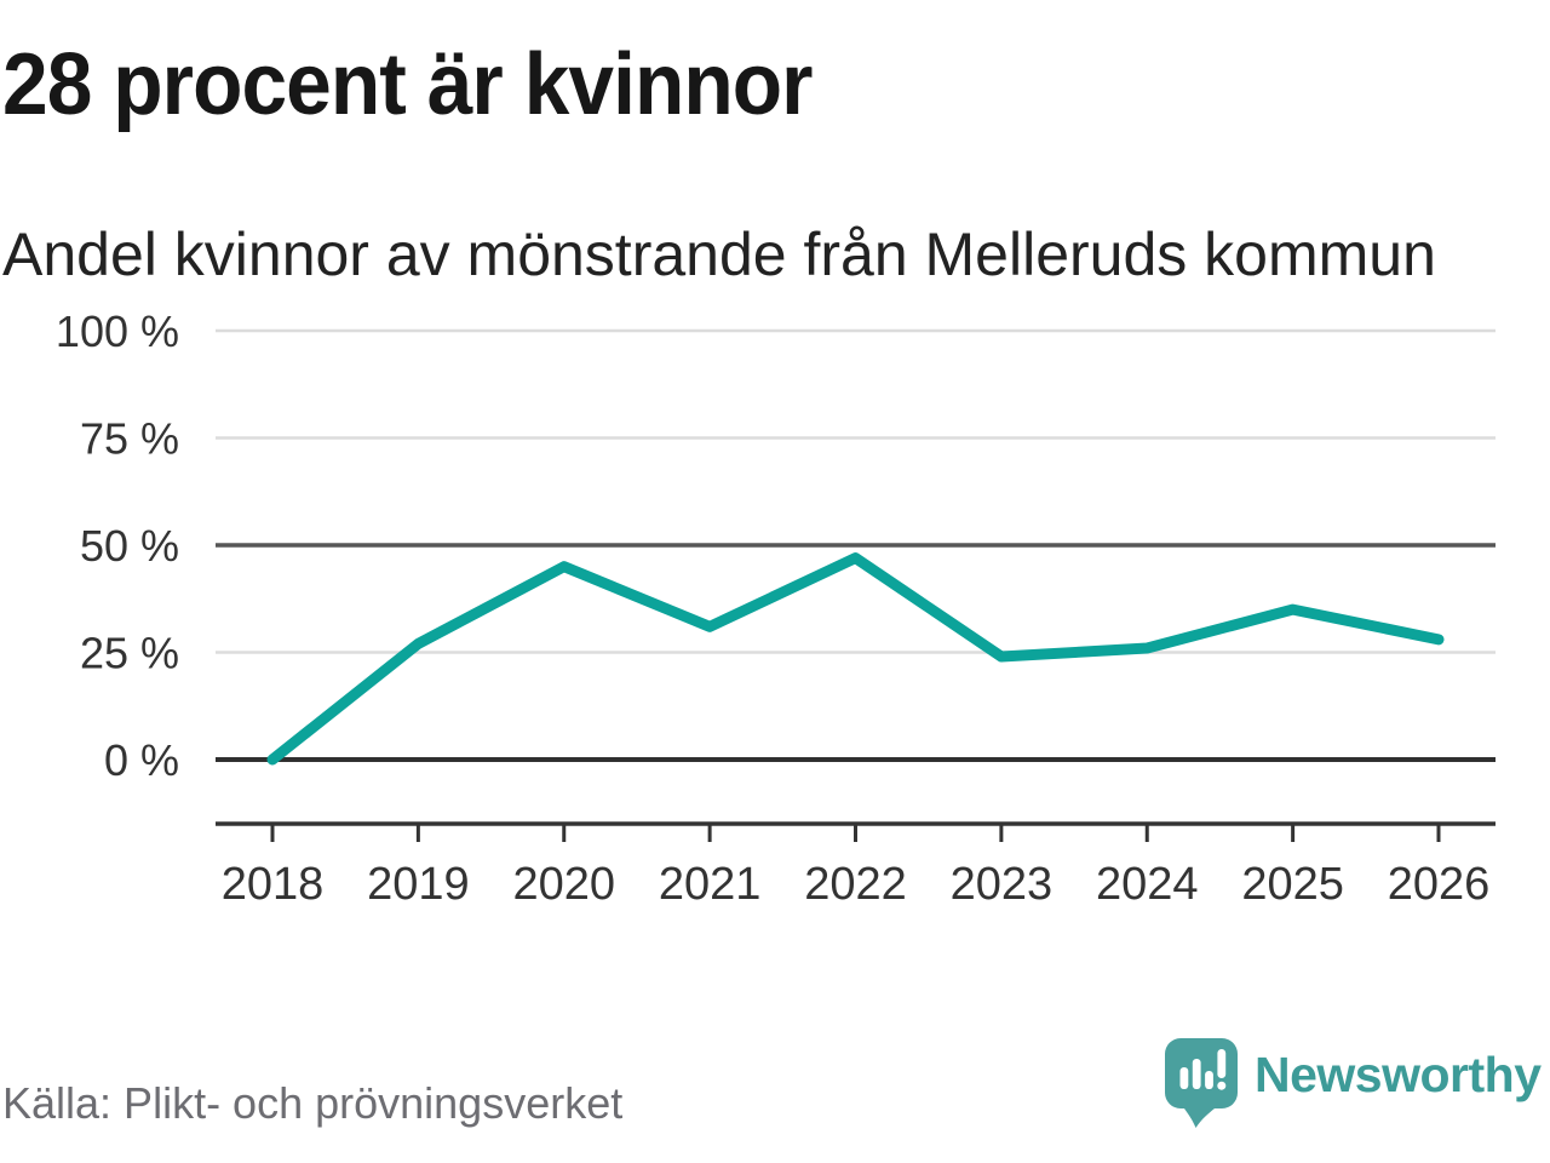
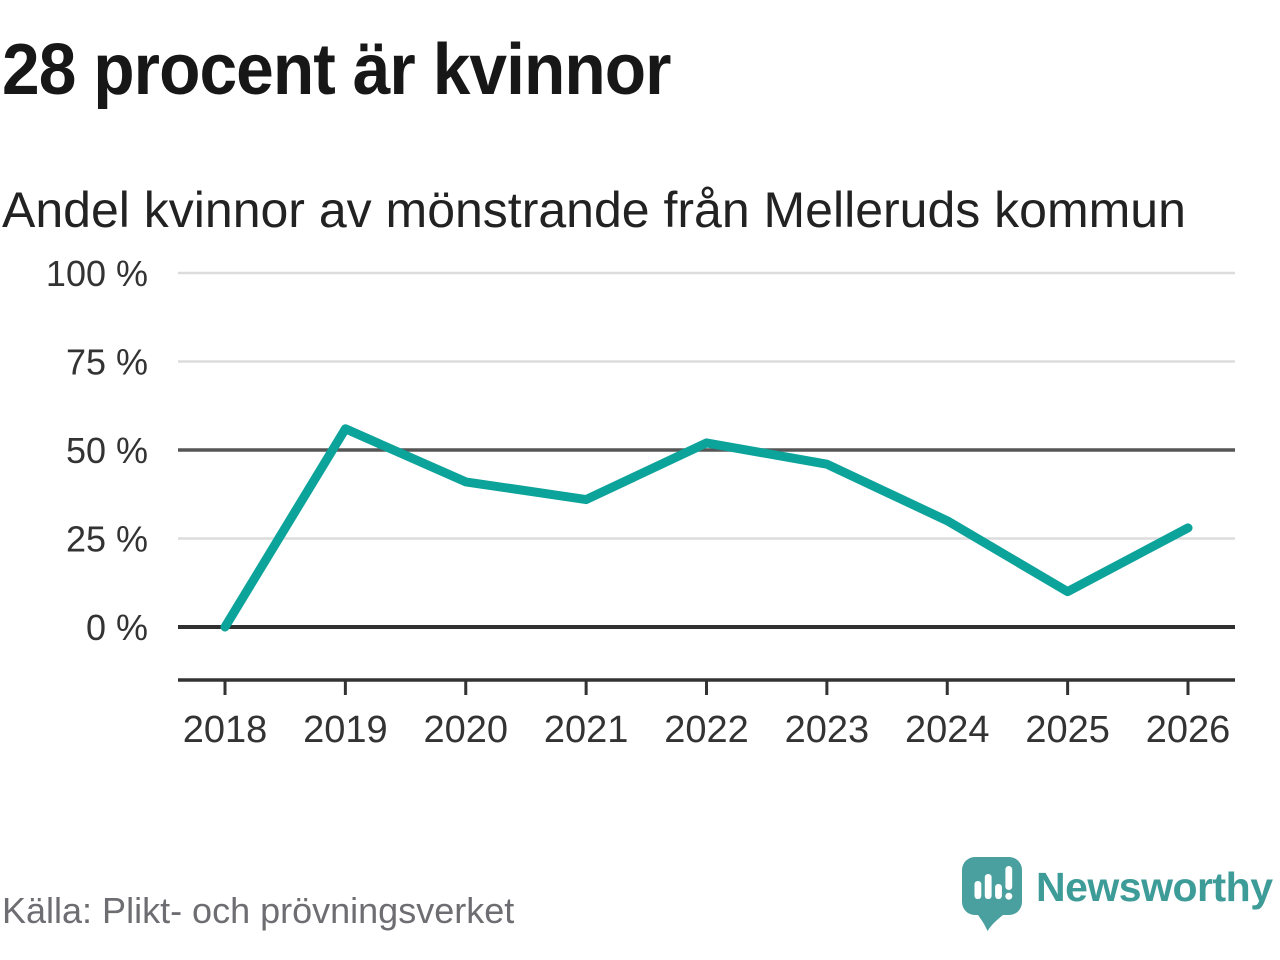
2019: 27% -> 56%
2020: 45% -> 41%
2021: 31% -> 36%
2022: 47% -> 52%
2023: 24% -> 46%
2024: 26% -> 30%
2025: 35% -> 10%
